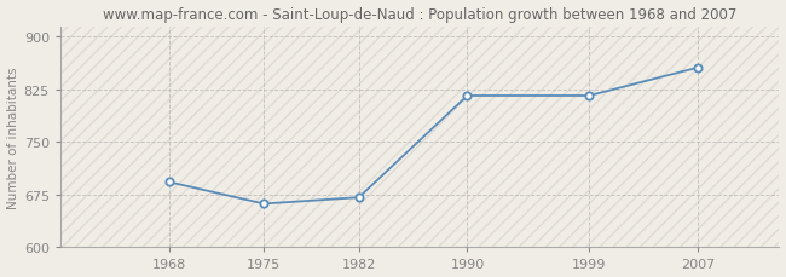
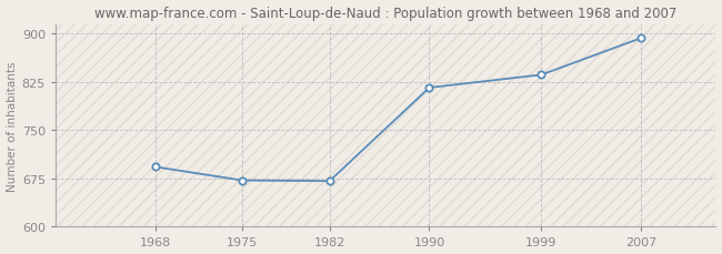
1975: 662 -> 672
1999: 816 -> 836
2007: 856 -> 893
